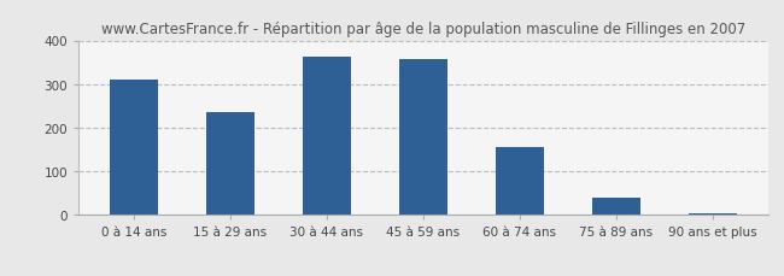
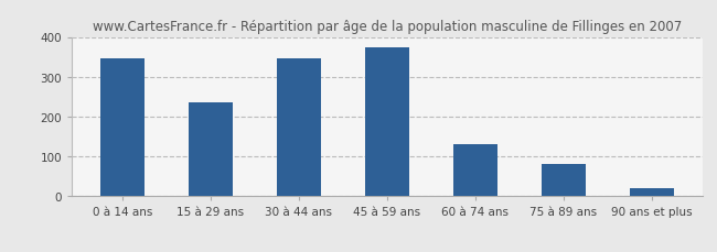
0 à 14 ans: 310 -> 345
30 à 44 ans: 362 -> 345
45 à 59 ans: 357 -> 375
60 à 74 ans: 155 -> 130
75 à 89 ans: 40 -> 80
90 ans et plus: 5 -> 20
